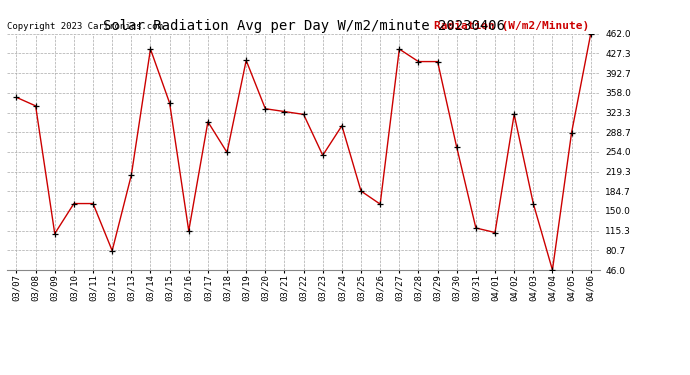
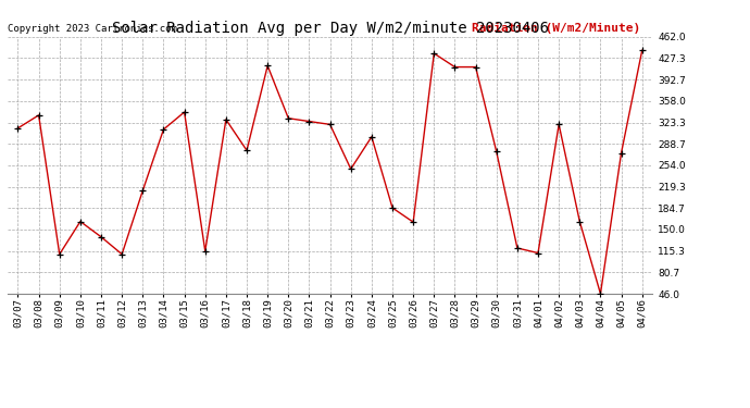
03/07: 350 -> 314
03/11: 163 -> 138
03/12: 80 -> 110
03/14: 435 -> 312
03/17: 307 -> 328
03/18: 253 -> 278
03/30: 262 -> 276
04/05: 288 -> 274
04/06: 462 -> 440
